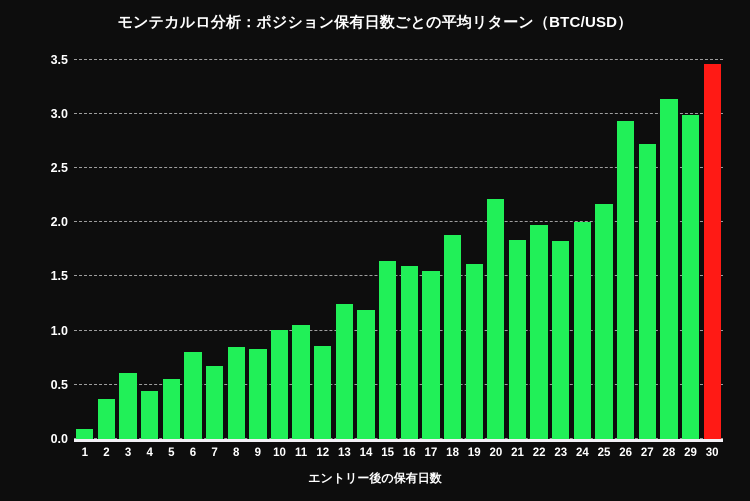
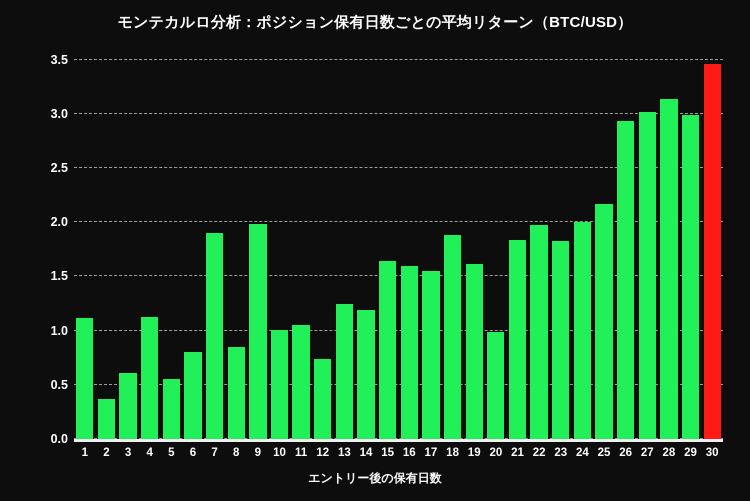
1: 0.09 -> 1.12
4: 0.44 -> 1.13
7: 0.67 -> 1.90
9: 0.83 -> 1.98
12: 0.86 -> 0.74
20: 2.21 -> 0.99
27: 2.72 -> 3.02
